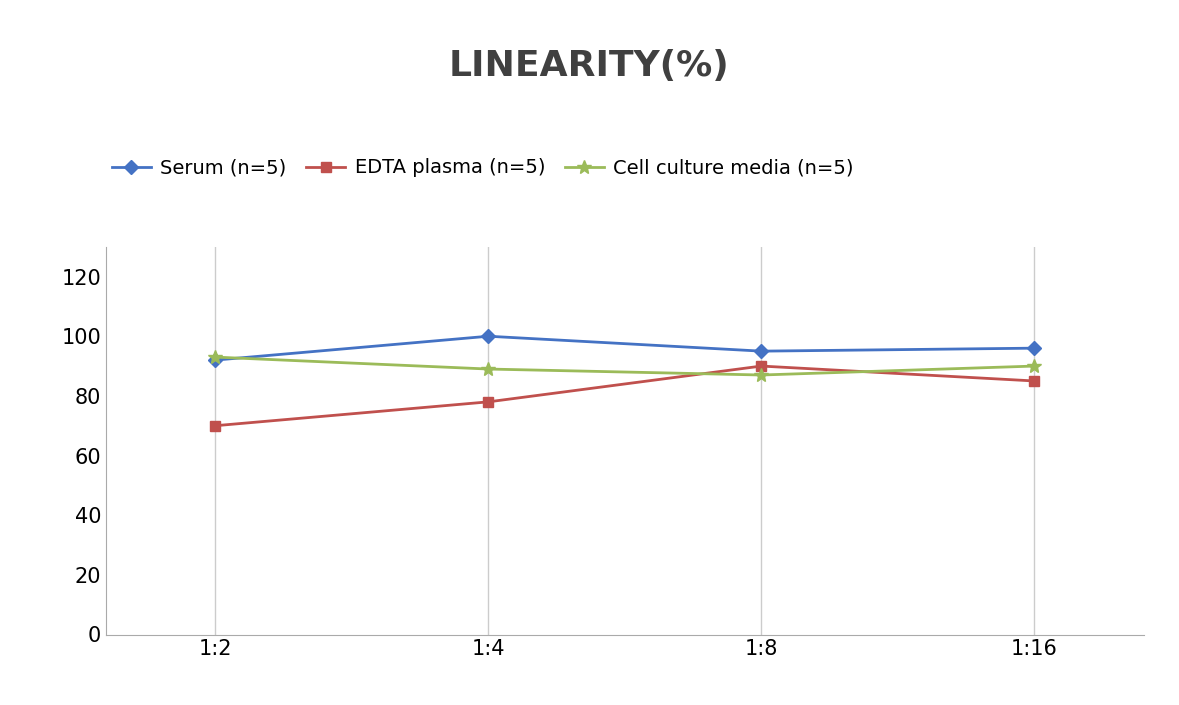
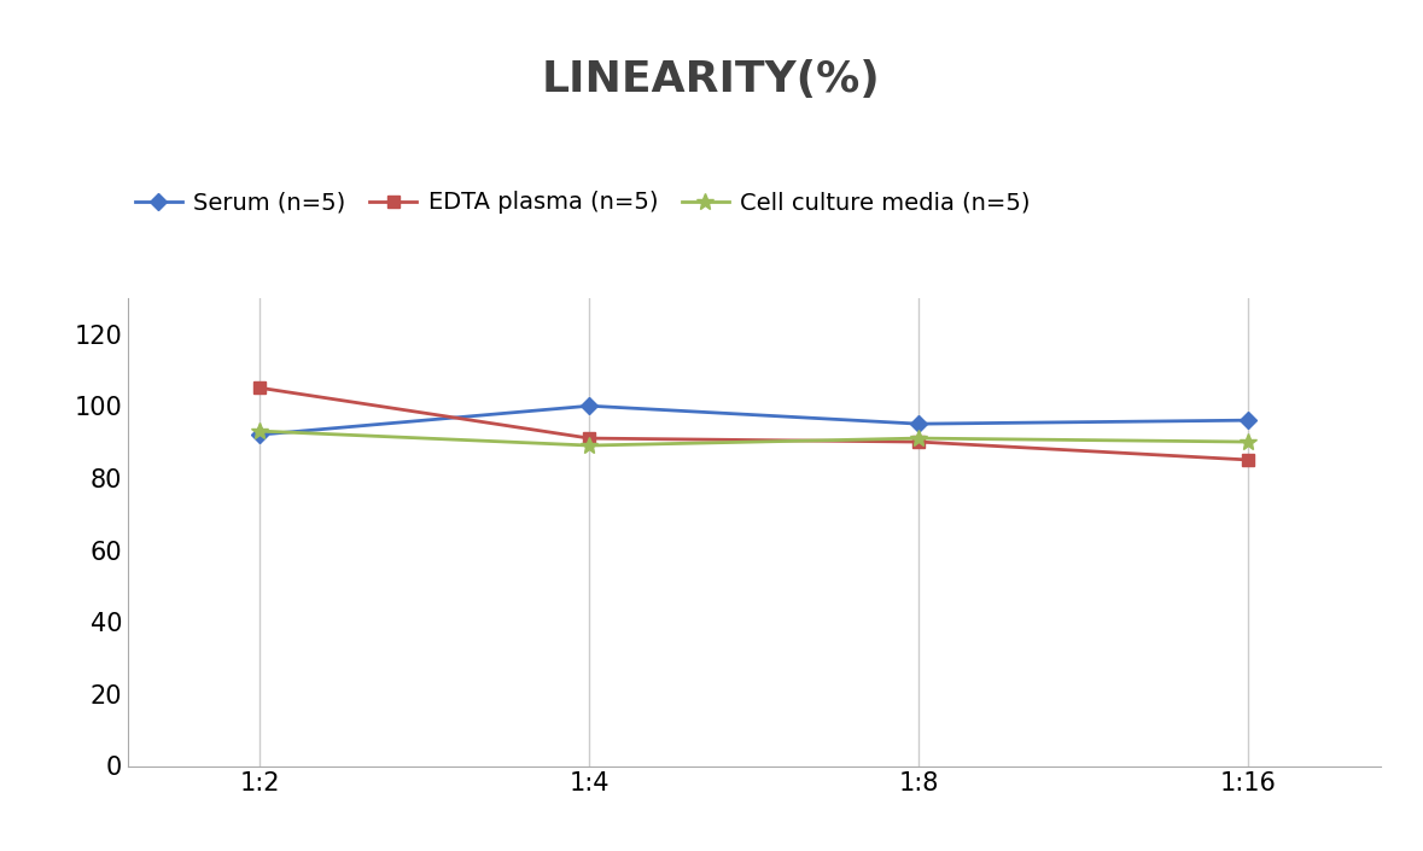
EDTA plasma (n=5)/1:2: 70 -> 105
EDTA plasma (n=5)/1:4: 78 -> 91
Cell culture media (n=5)/1:8: 87 -> 91
